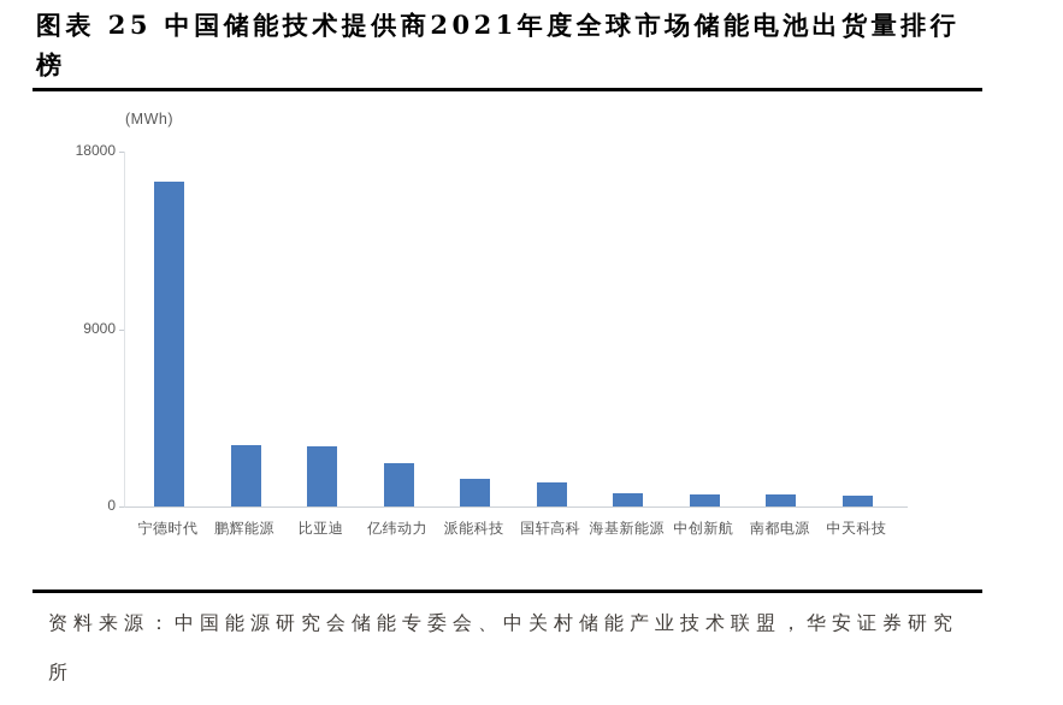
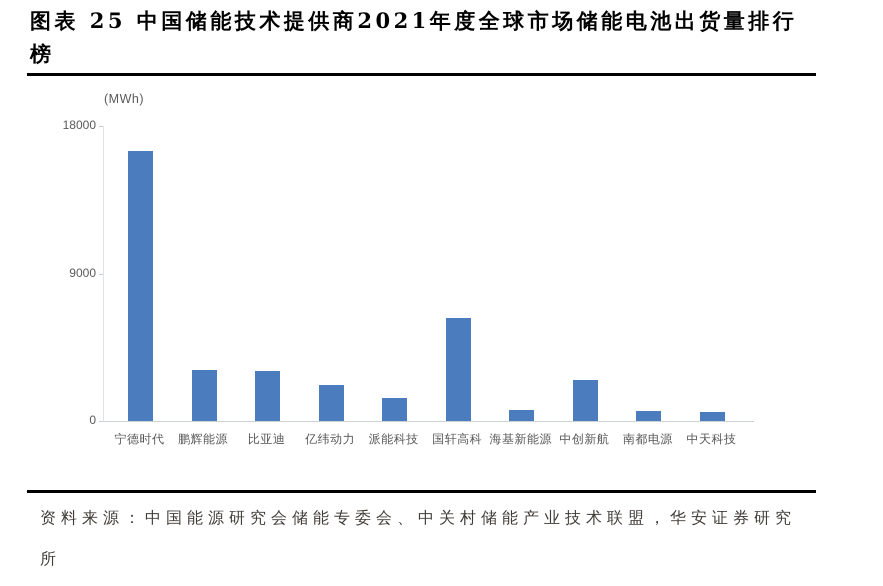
国轩高科: 1200 -> 6300
中创新航: 600 -> 2500
